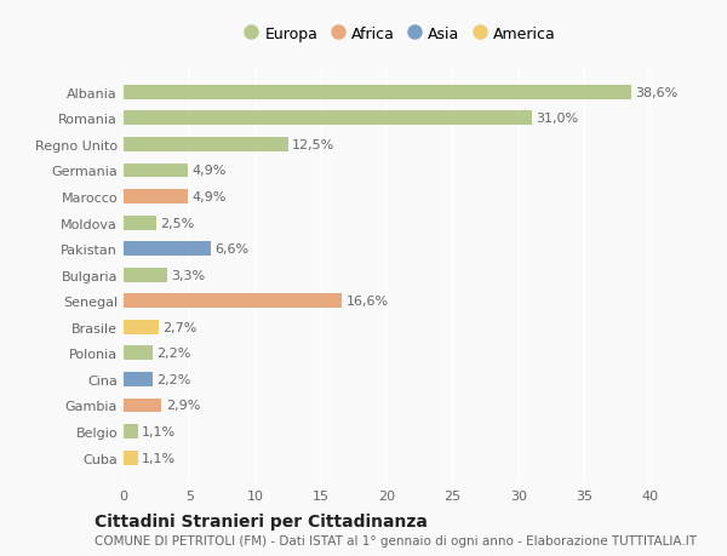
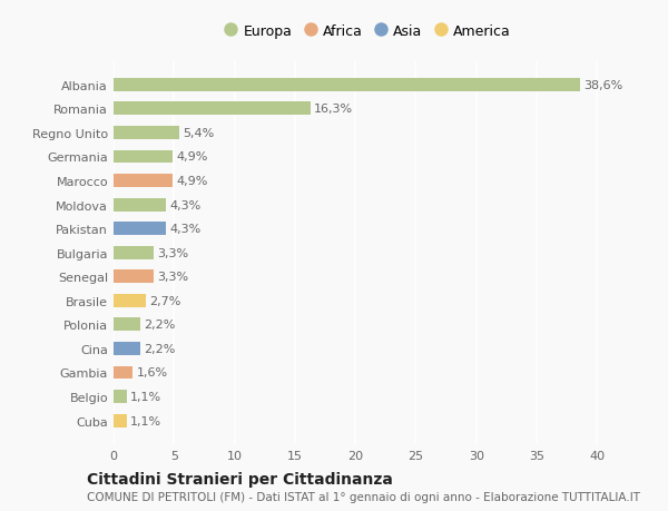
Romania: 31,0% -> 16,3%
Regno Unito: 12,5% -> 5,4%
Moldova: 2,5% -> 4,3%
Pakistan: 6,6% -> 4,3%
Senegal: 16,6% -> 3,3%
Gambia: 2,9% -> 1,6%
